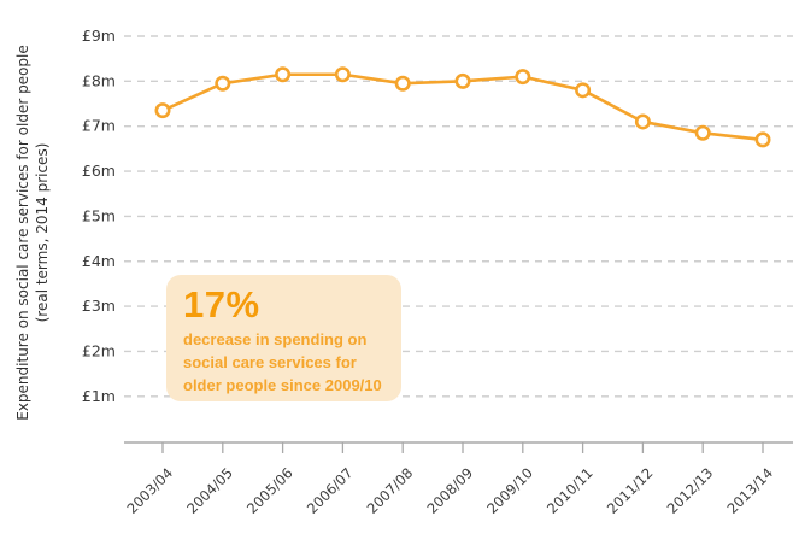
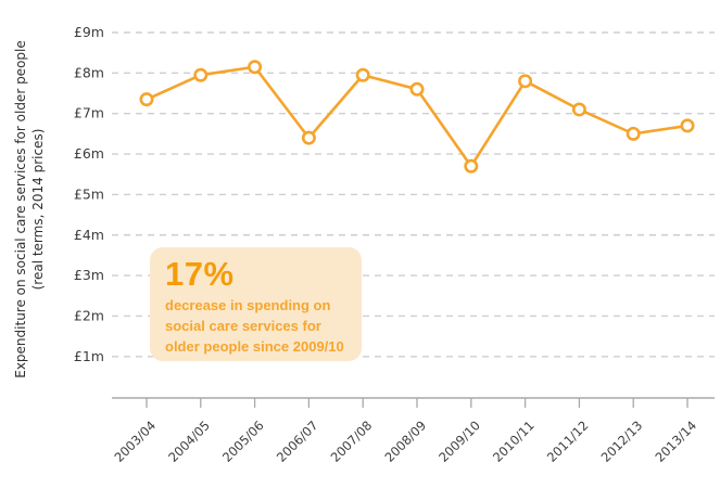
2006/07: £8.2m -> £6.4m
2008/09: £8.0m -> £7.6m
2009/10: £8.1m -> £5.7m
2012/13: £6.8m -> £6.5m
